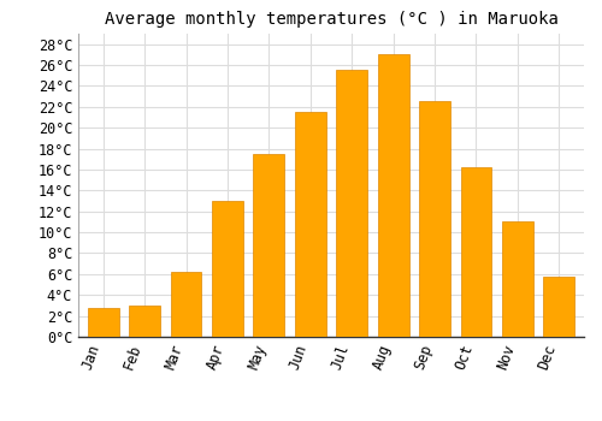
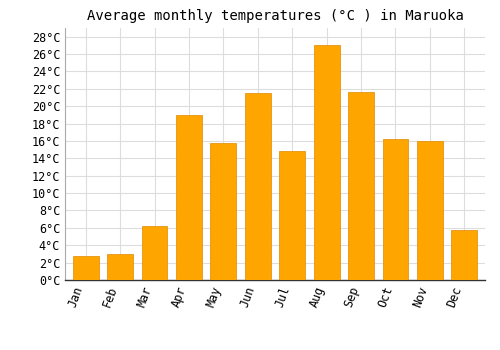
Apr: 13.0°C -> 19.0°C
May: 17.5°C -> 15.8°C
Jul: 25.5°C -> 14.8°C
Sep: 22.5°C -> 21.6°C
Nov: 11.0°C -> 16.0°C
